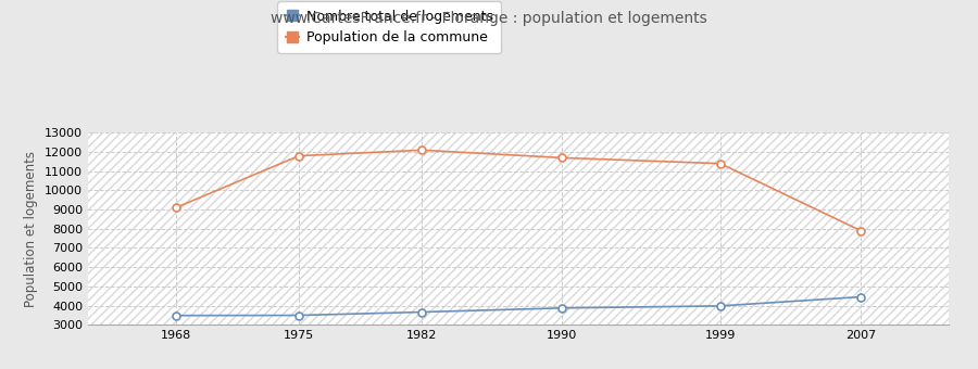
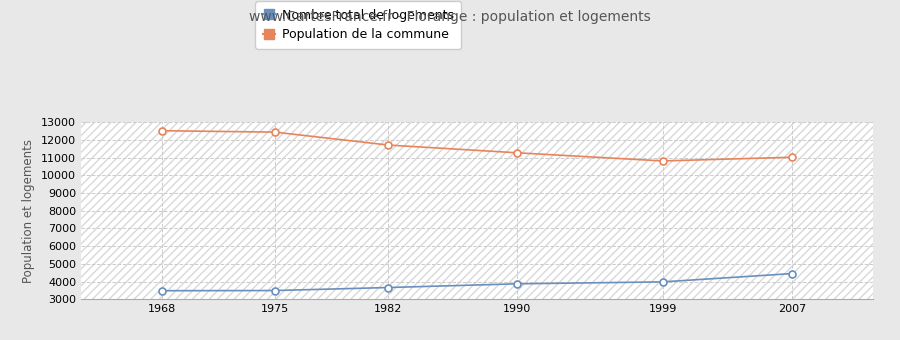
Population de la commune/1968: 9100 -> 12500
Population de la commune/1975: 11800 -> 12400
Population de la commune/1982: 12100 -> 11700
Population de la commune/1990: 11700 -> 11300
Population de la commune/1999: 11400 -> 10800
Population de la commune/2007: 7900 -> 11000
